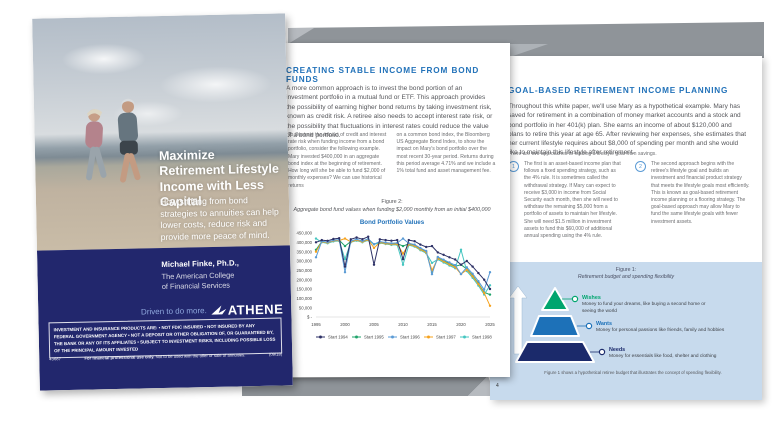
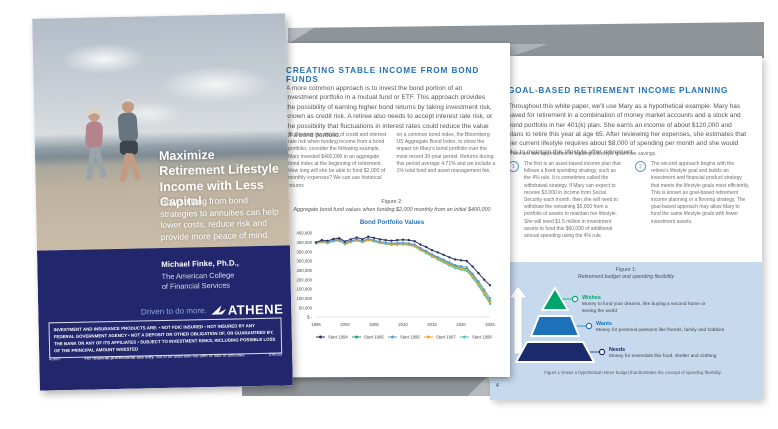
Start 1995/1995: 360000 -> 400000
Start 1996/1995: 320000 -> 400000
Start 1997/1995: 350000 -> 400000
Start 1998/1995: 420000 -> 390000
Start 1994/2000: 270000 -> 400000
Start 1995/2000: 380000 -> 400000
Start 1996/2000: 240000 -> 400000
Start 1997/2000: 420000 -> 390000
Start 1998/2000: 310000 -> 390000
Start 1994/2005: 280000 -> 420000
Start 1995/2005: 390000 -> 410000
Start 1996/2005: 390000 -> 410000
Start 1997/2005: 370000 -> 410000
Start 1998/2005: 390000 -> 400000
Start 1994/2010: 310000 -> 410000
Start 1995/2010: 380000 -> 400000
Start 1996/2010: 420000 -> 400000
Start 1997/2010: 340000 -> 390000
Start 1998/2010: 280000 -> 390000
Start 1994/2015: 380000 -> 360000
Start 1995/2015: 240000 -> 330000
Start 1996/2015: 230000 -> 340000
Start 1997/2015: 250000 -> 330000
Start 1998/2015: 290000 -> 320000
Start 1994/2020: 280000 -> 300000
Start 1995/2020: 280000 -> 260000
Start 1996/2020: 230000 -> 270000
Start 1997/2020: 230000 -> 260000
Start 1998/2020: 360000 -> 250000
Start 1994/2025: 150000 -> 170000
Start 1995/2025: 120000 -> 80000
Start 1996/2025: 240000 -> 100000
Start 1997/2025: 60000 -> 80000
Start 1998/2025: 170000 -> 70000
